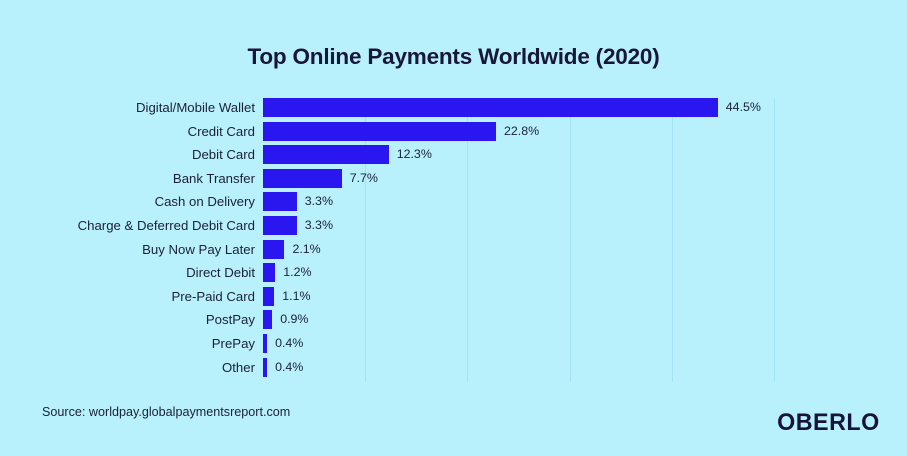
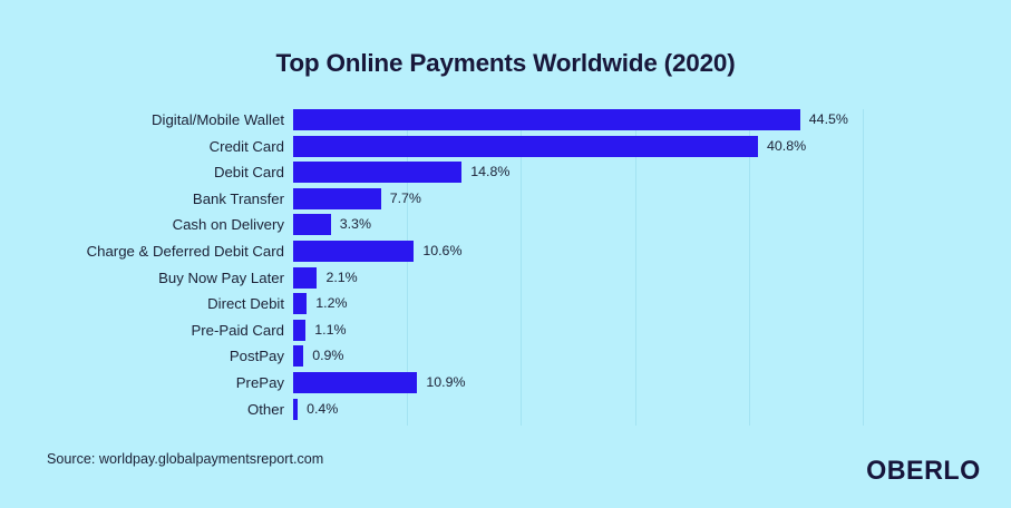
Credit Card: 22.8% -> 40.8%
Debit Card: 12.3% -> 14.8%
Charge & Deferred Debit Card: 3.3% -> 10.6%
PrePay: 0.4% -> 10.9%
